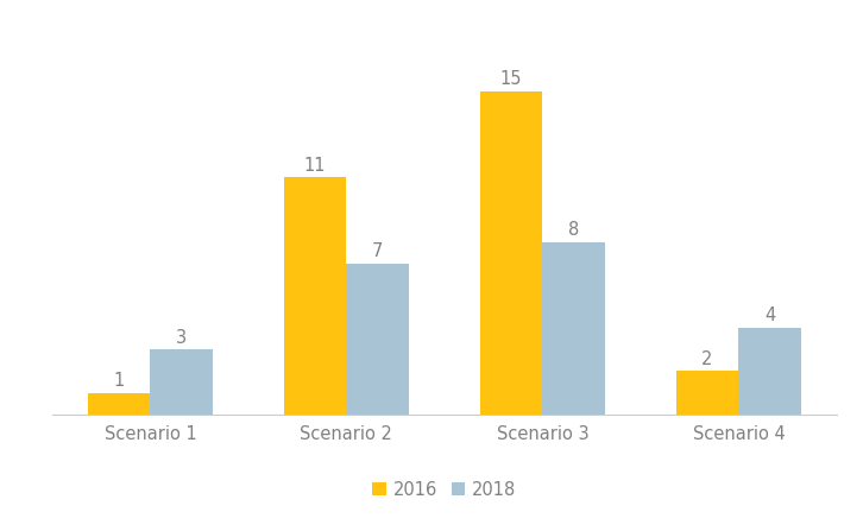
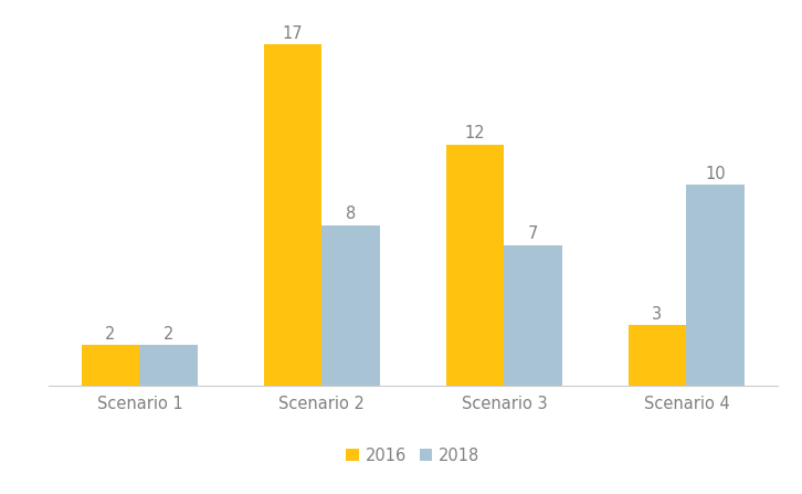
2016/Scenario 1: 1 -> 2
2018/Scenario 1: 3 -> 2
2016/Scenario 2: 11 -> 17
2018/Scenario 2: 7 -> 8
2016/Scenario 3: 15 -> 12
2018/Scenario 3: 8 -> 7
2016/Scenario 4: 2 -> 3
2018/Scenario 4: 4 -> 10
